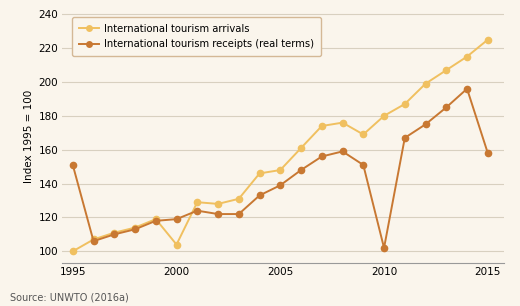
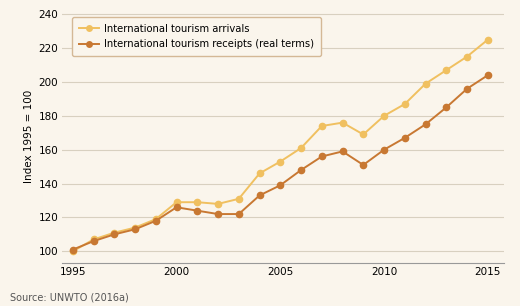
International tourism receipts (real terms)/1995: 151 -> 101
International tourism arrivals/2000: 104 -> 129
International tourism receipts (real terms)/2000: 119 -> 126
International tourism arrivals/2005: 148 -> 153
International tourism receipts (real terms)/2010: 102 -> 160
International tourism receipts (real terms)/2015: 158 -> 204
